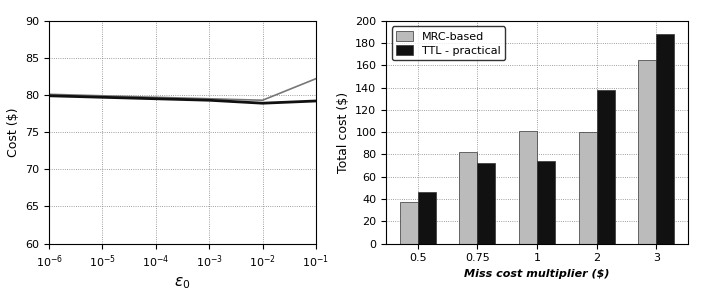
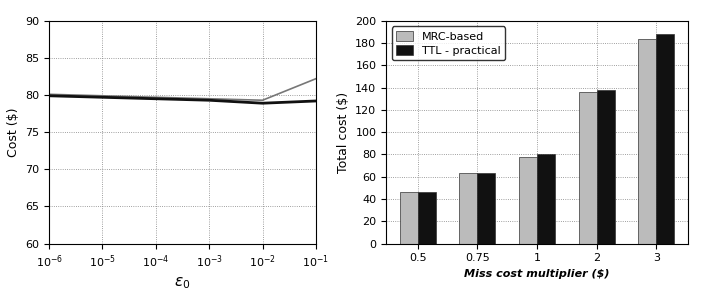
MRC-based/0.5: 37 -> 46
MRC-based/0.75: 82 -> 63
TTL - practical/0.75: 72 -> 63
MRC-based/1: 101 -> 78
TTL - practical/1: 74 -> 80
MRC-based/2: 100 -> 136
MRC-based/3: 165 -> 184
